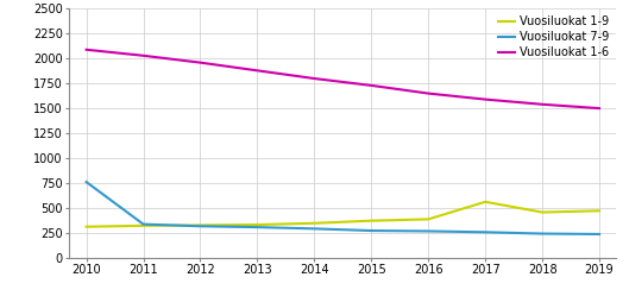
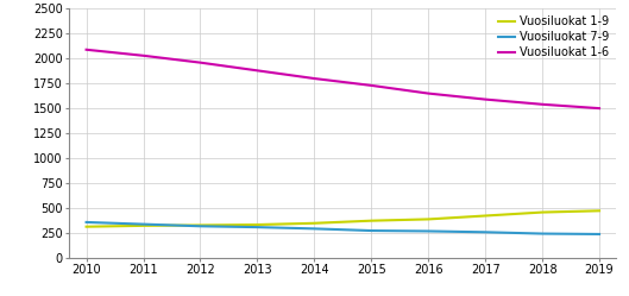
Vuosiluokat 7-9/2010: 760 -> 360
Vuosiluokat 1-9/2017: 560 -> 420
